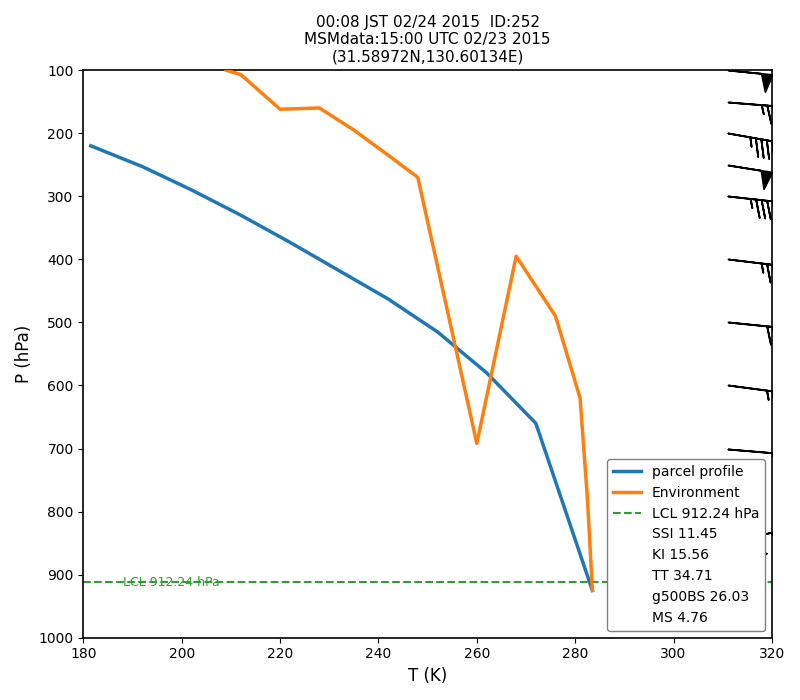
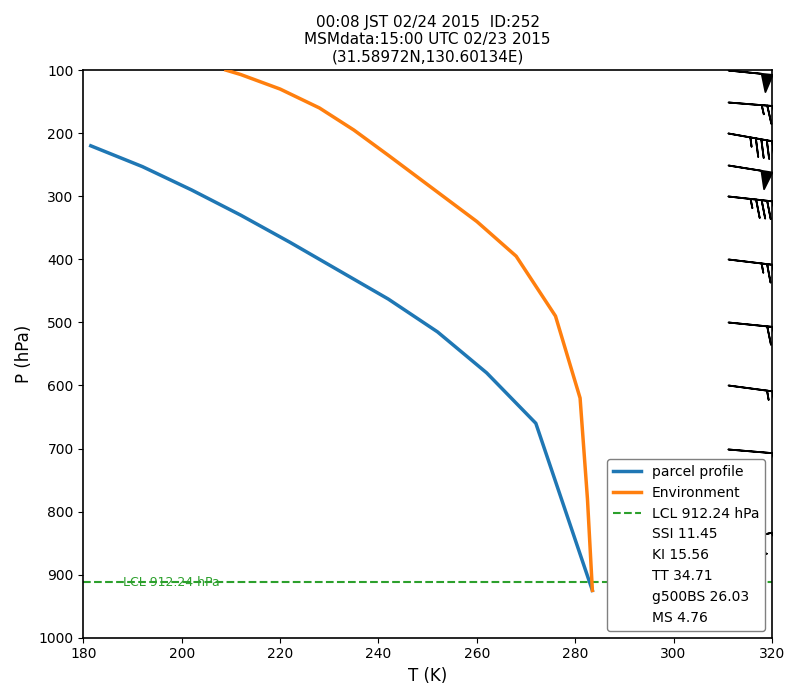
Environment/220: 162 -> 130
Environment/260: 692 -> 340
